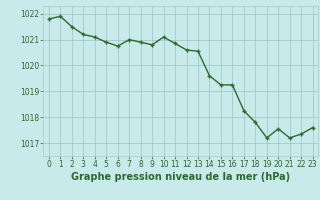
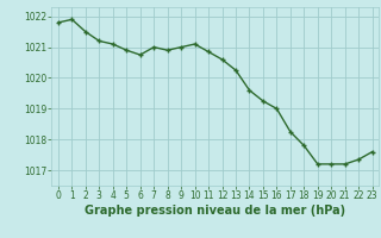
9: 1020.80 -> 1021.00
13: 1020.55 -> 1020.25
16: 1019.25 -> 1019.00
20: 1017.55 -> 1017.20
